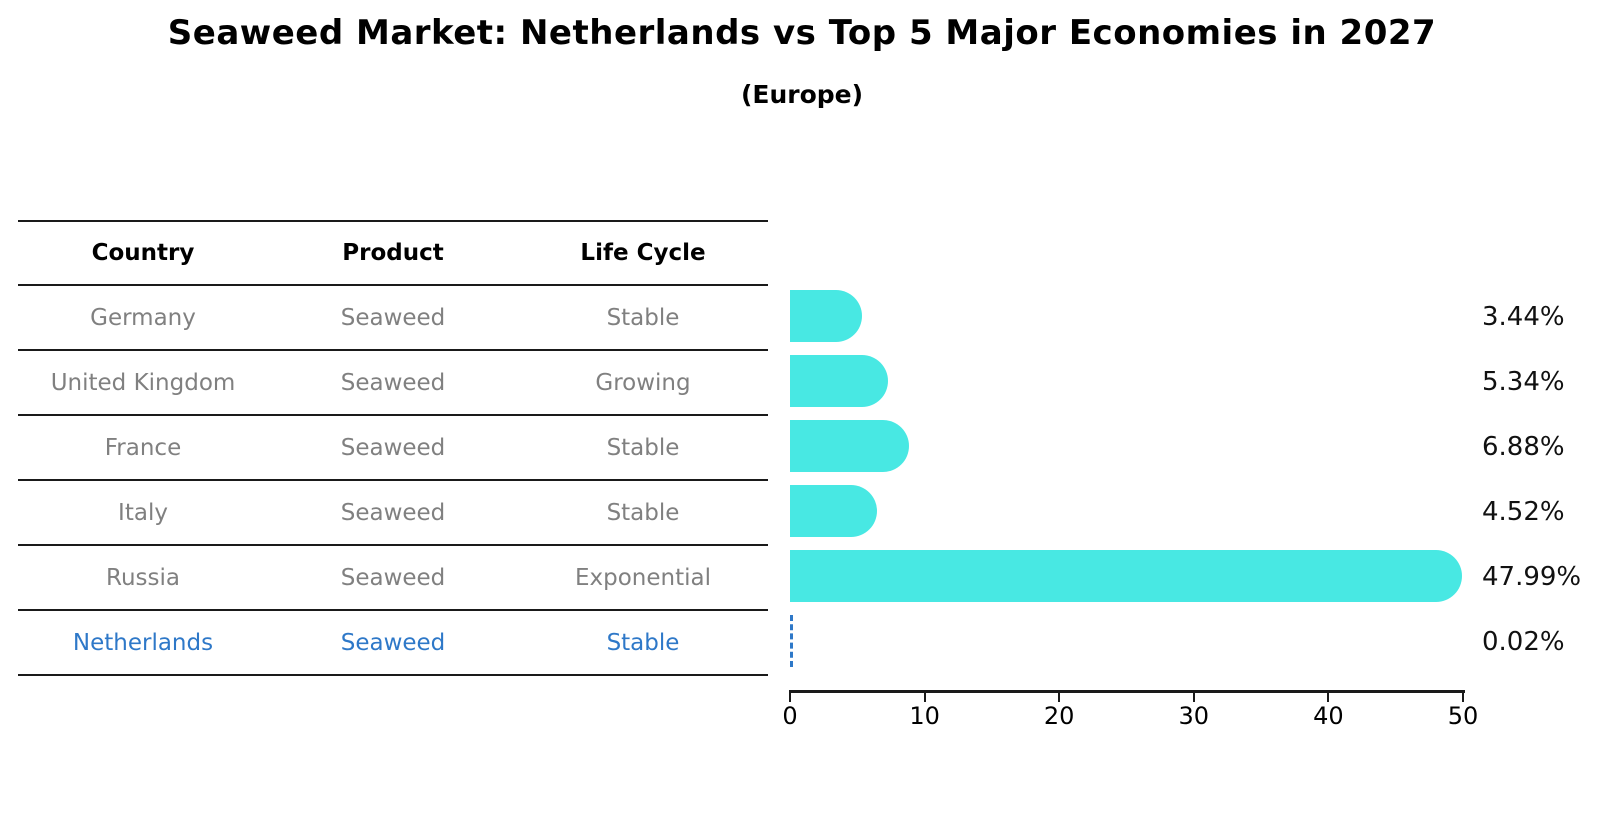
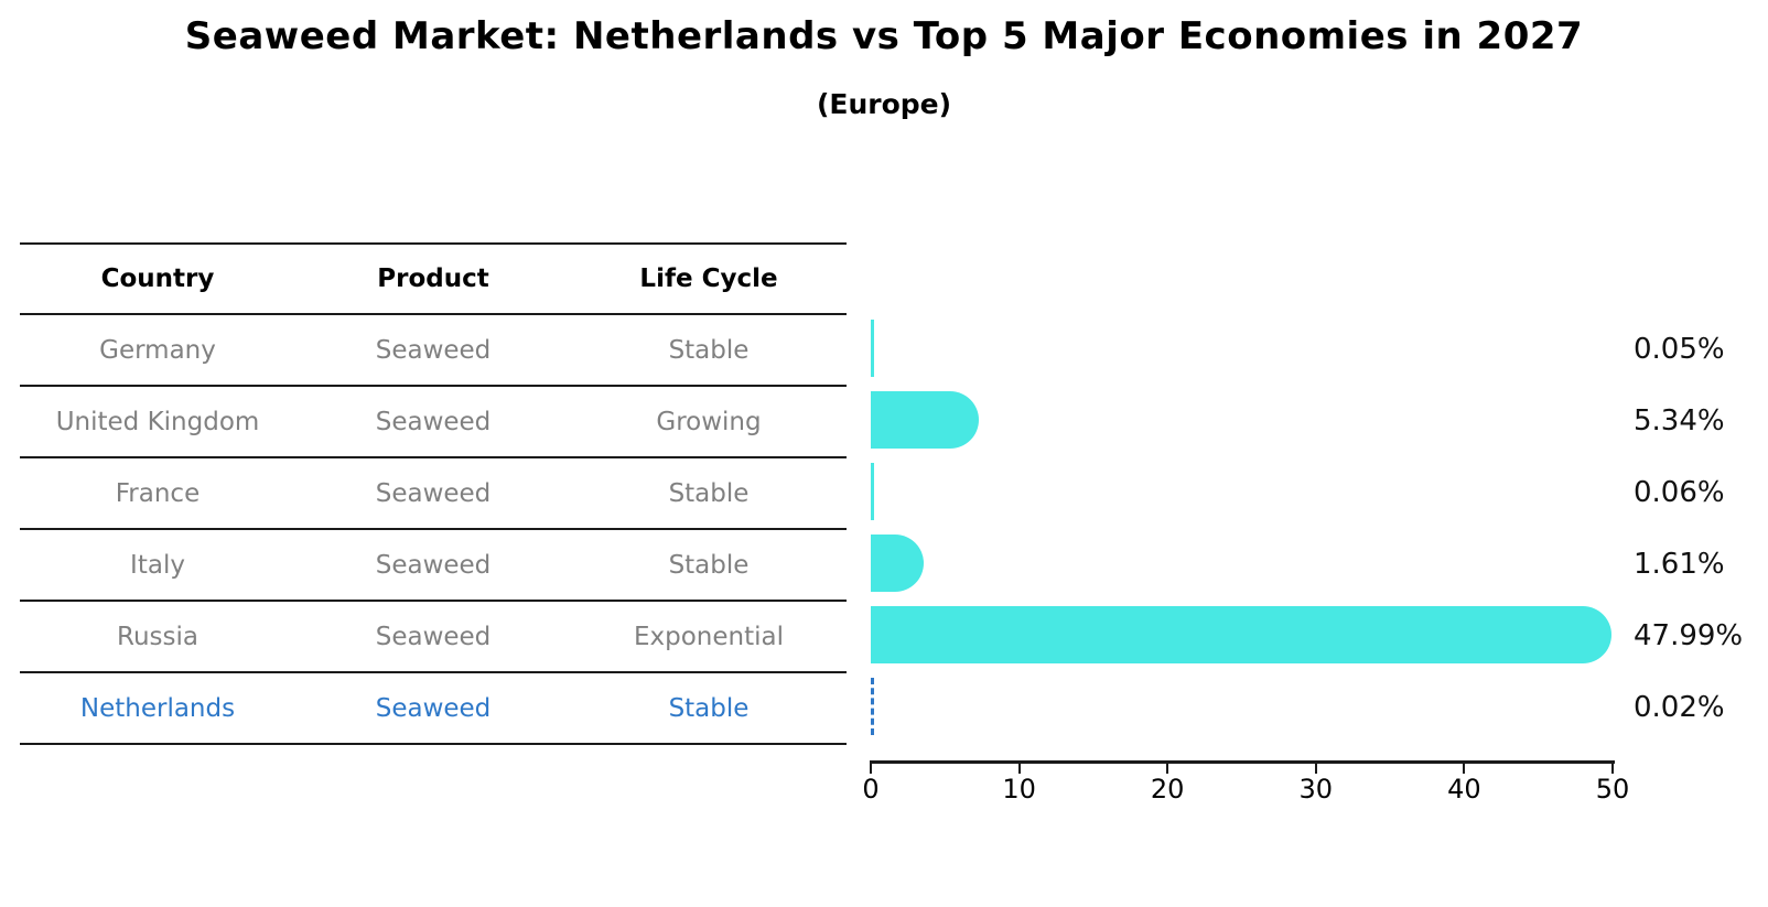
Germany: 3.44% -> 0.05%
France: 6.88% -> 0.06%
Italy: 4.52% -> 1.61%
